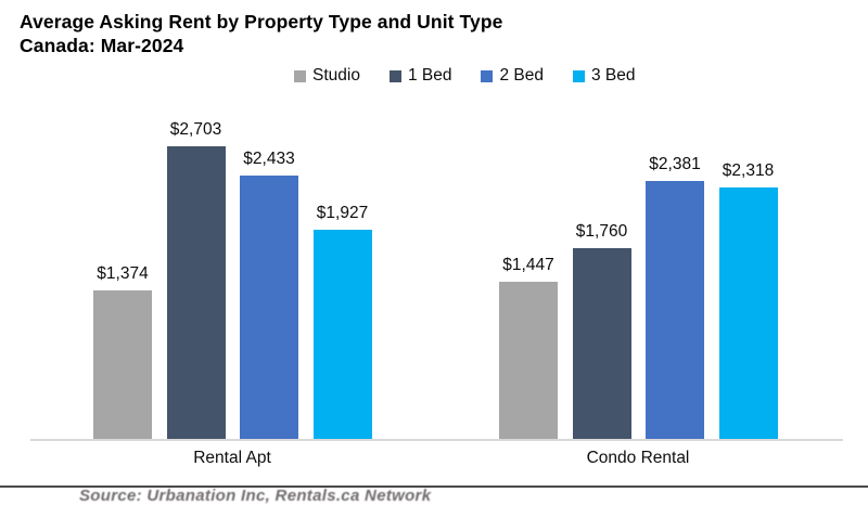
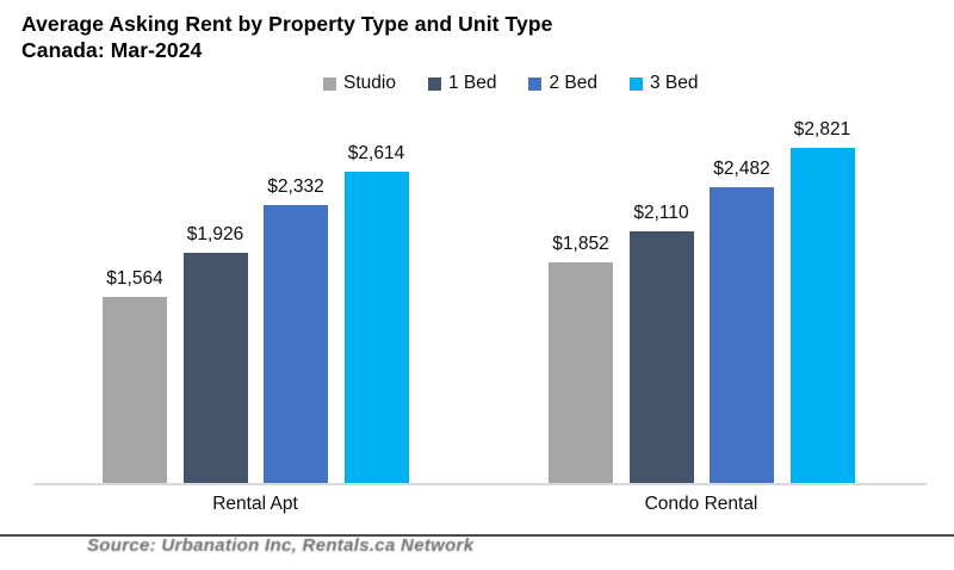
Studio/Rental Apt: $1,374 -> $1,564
1 Bed/Rental Apt: $2,703 -> $1,926
2 Bed/Rental Apt: $2,433 -> $2,332
3 Bed/Rental Apt: $1,927 -> $2,614
Studio/Condo Rental: $1,447 -> $1,852
1 Bed/Condo Rental: $1,760 -> $2,110
2 Bed/Condo Rental: $2,381 -> $2,482
3 Bed/Condo Rental: $2,318 -> $2,821
